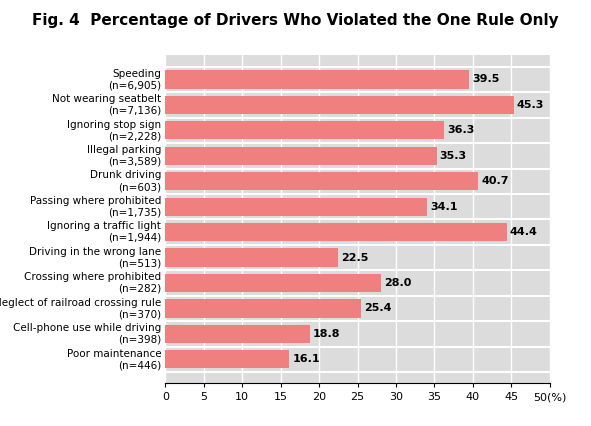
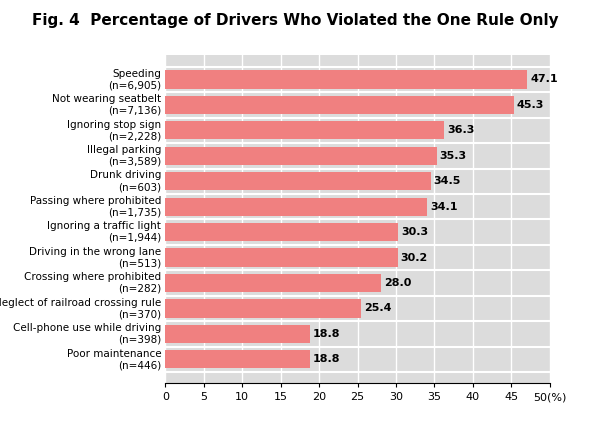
Speeding (n=6,905): 39.5 -> 47.1
Drunk driving (n=603): 40.7 -> 34.5
Ignoring a traffic light (n=1,944): 44.4 -> 30.3
Driving in the wrong lane (n=513): 22.5 -> 30.2
Poor maintenance (n=446): 16.1 -> 18.8
